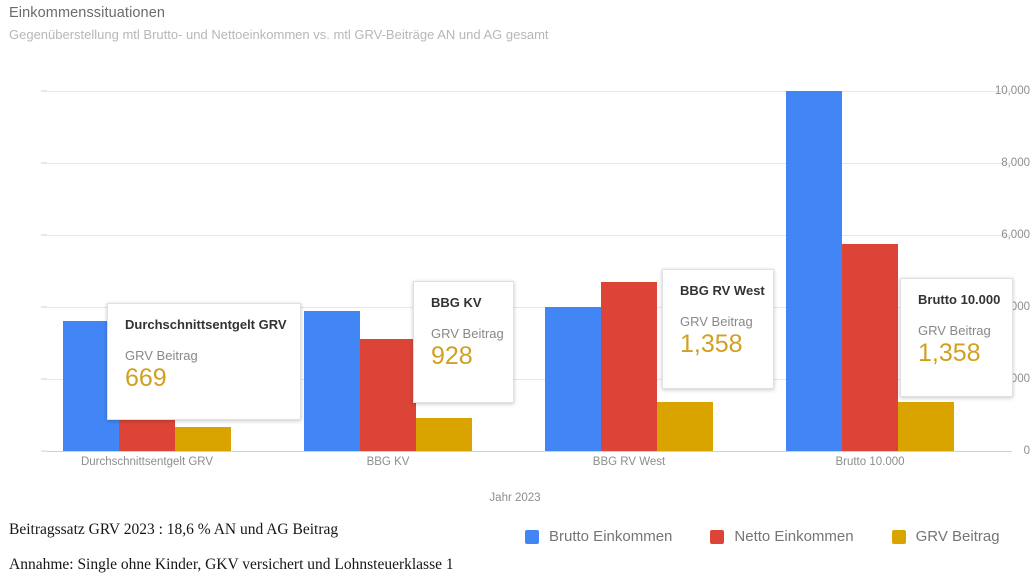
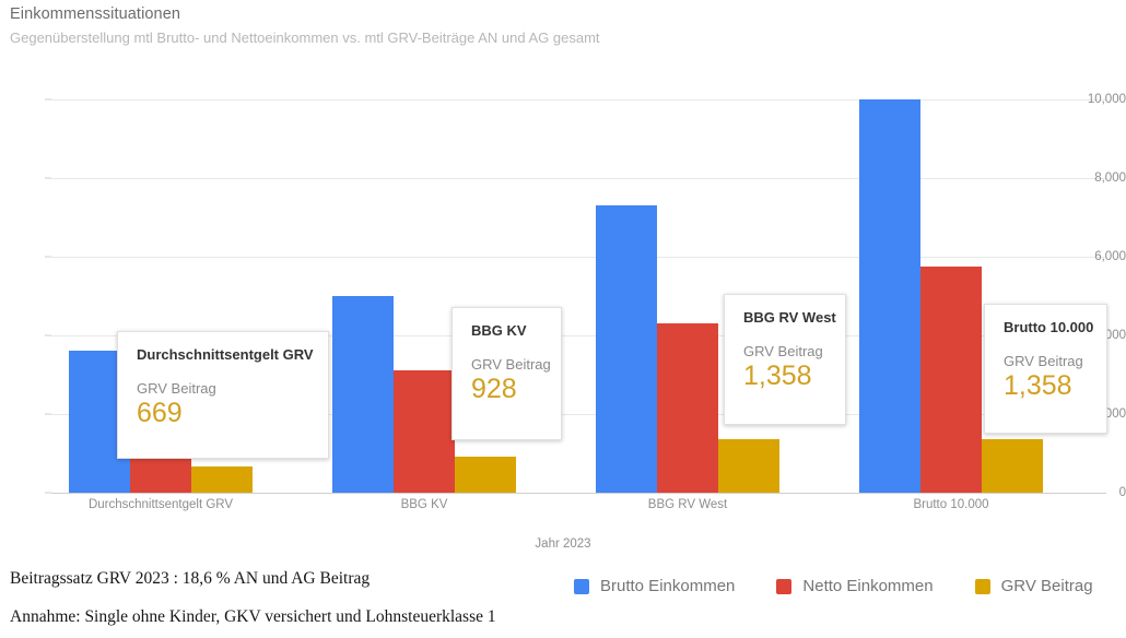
Brutto Einkommen/BBG KV: 3900 -> 5000
Brutto Einkommen/BBG RV West: 4000 -> 7300
Netto Einkommen/BBG RV West: 4700 -> 4300
